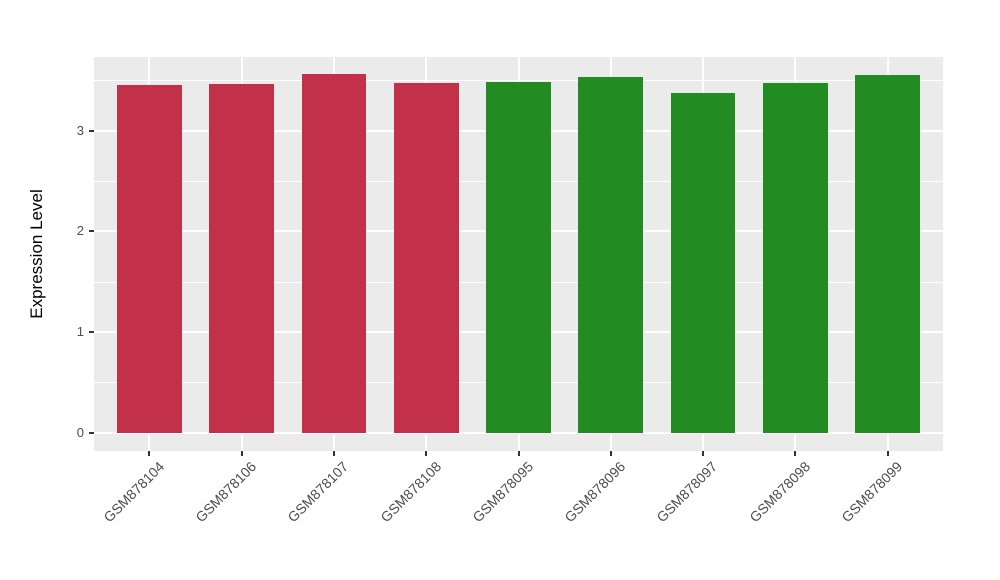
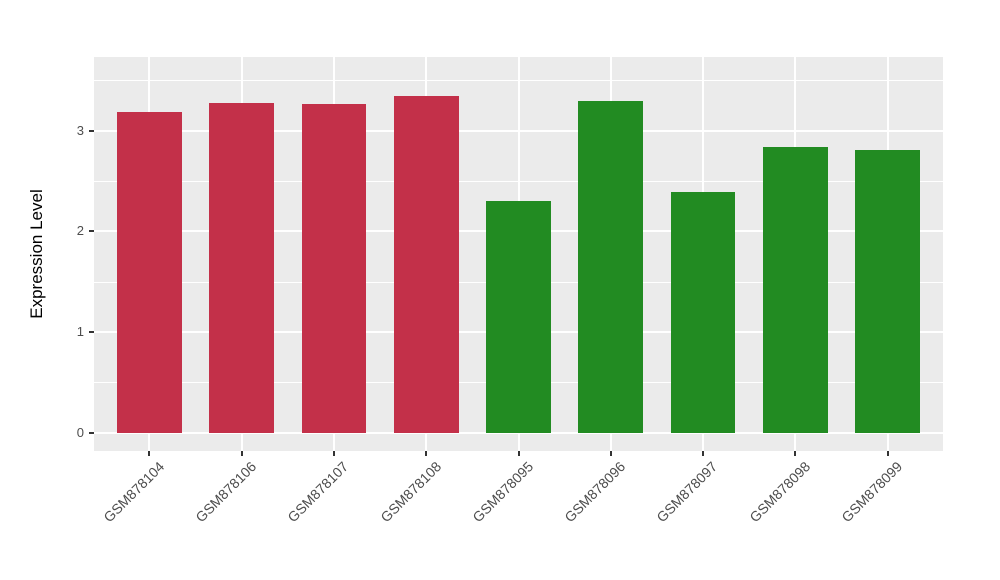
GSM878104: 3.45 -> 3.18
GSM878106: 3.46 -> 3.27
GSM878107: 3.56 -> 3.26
GSM878108: 3.47 -> 3.34
GSM878095: 3.48 -> 2.30
GSM878096: 3.53 -> 3.29
GSM878097: 3.37 -> 2.39
GSM878098: 3.47 -> 2.84
GSM878099: 3.55 -> 2.81
